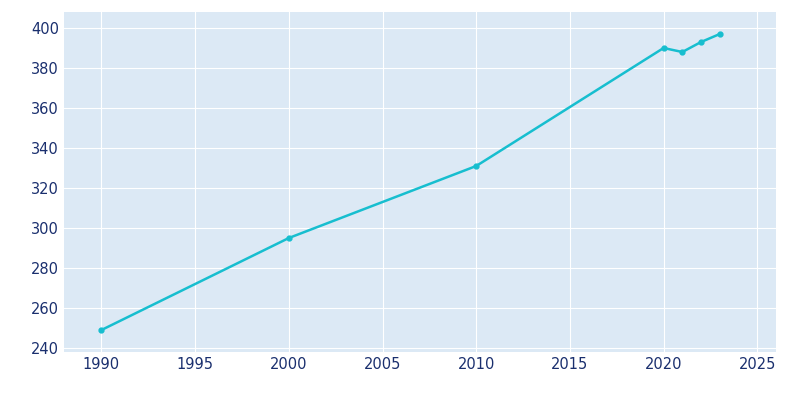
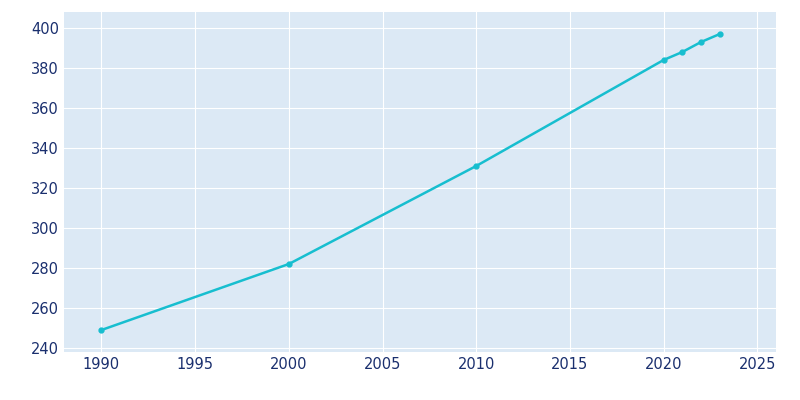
2000: 295 -> 282
2020: 390 -> 384
